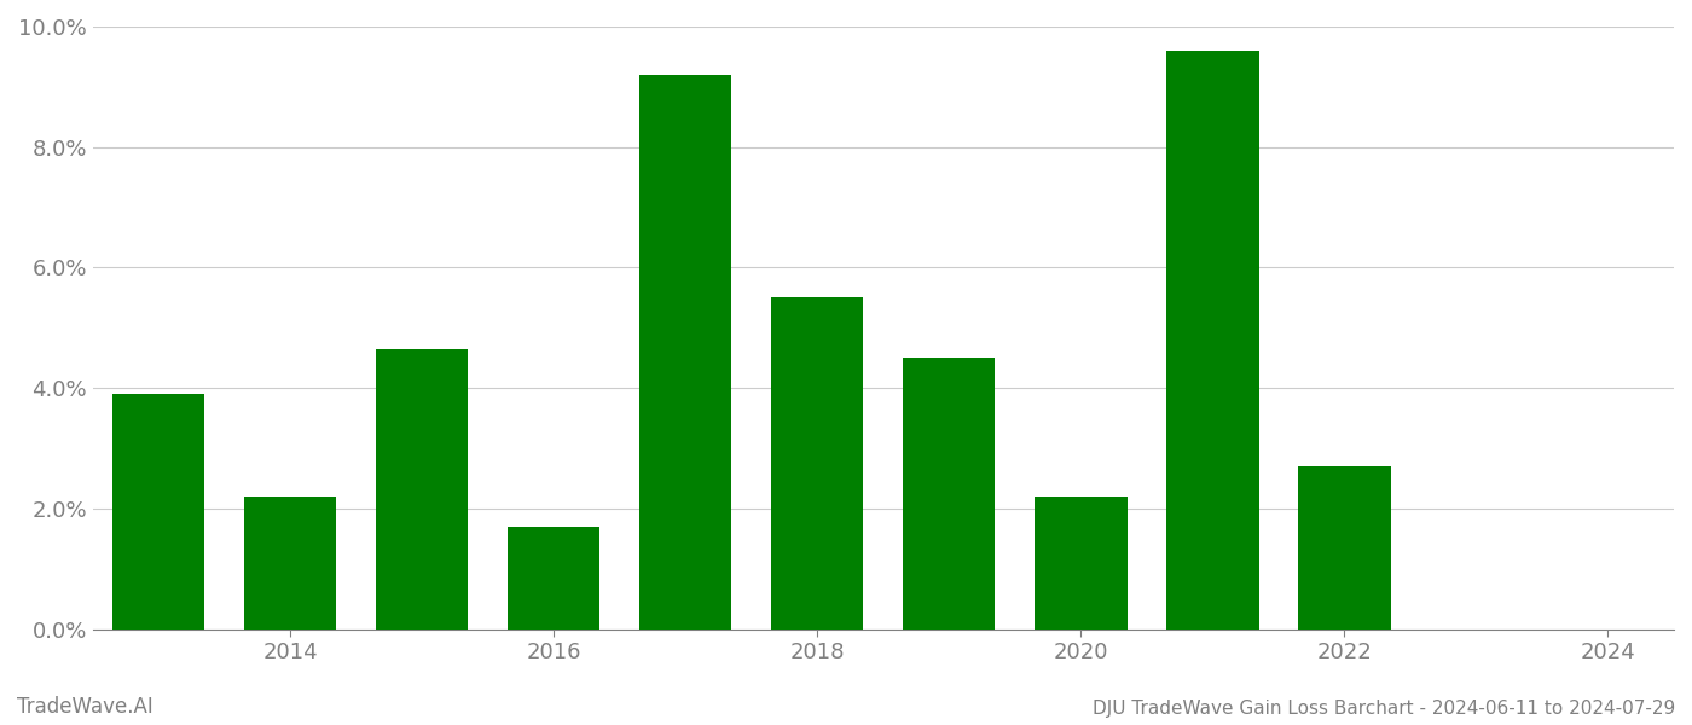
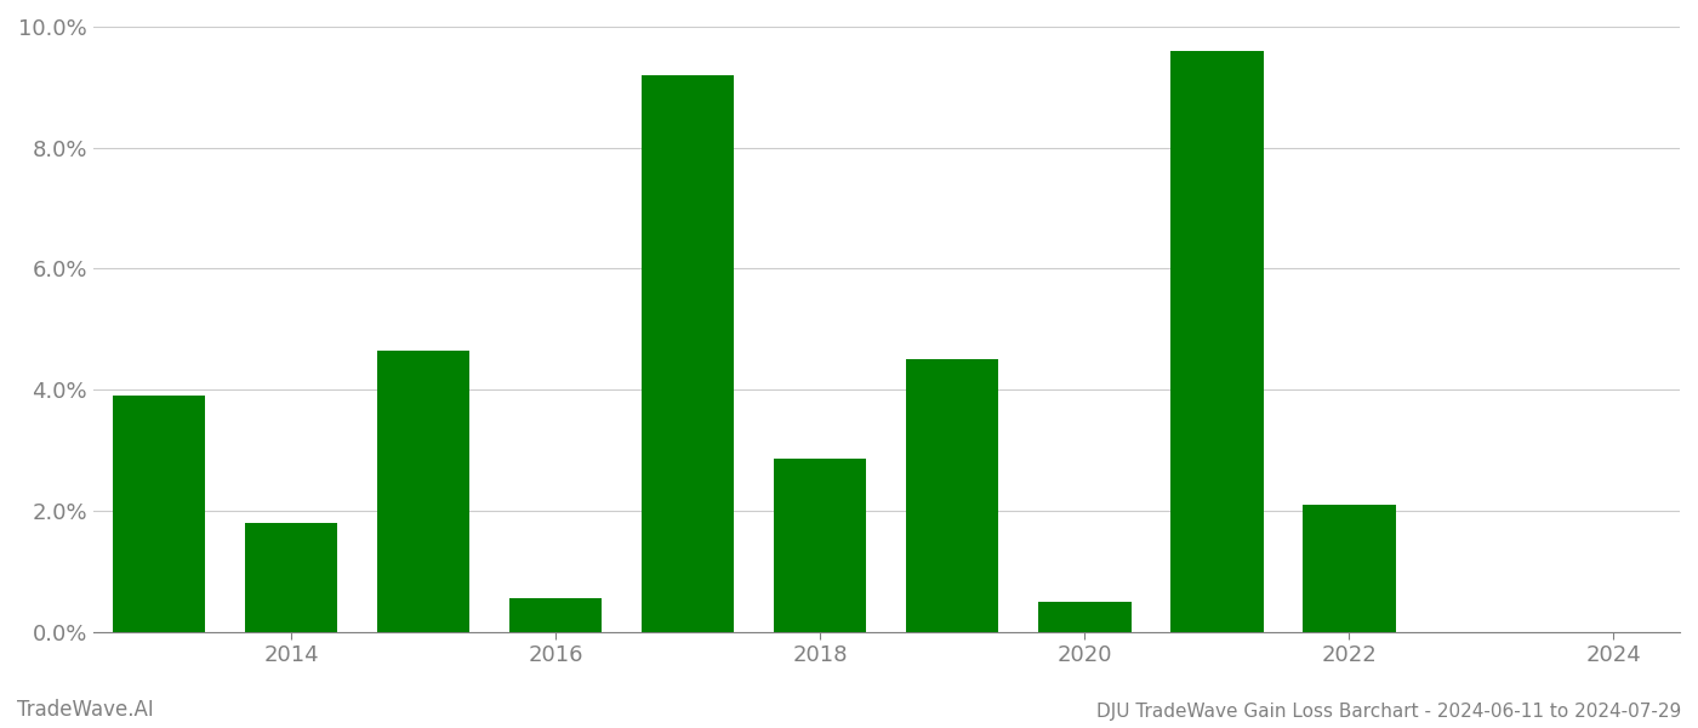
2014: 2.20% -> 1.80%
2016: 1.70% -> 0.55%
2018: 5.50% -> 2.85%
2020: 2.20% -> 0.50%
2022: 2.70% -> 2.10%
